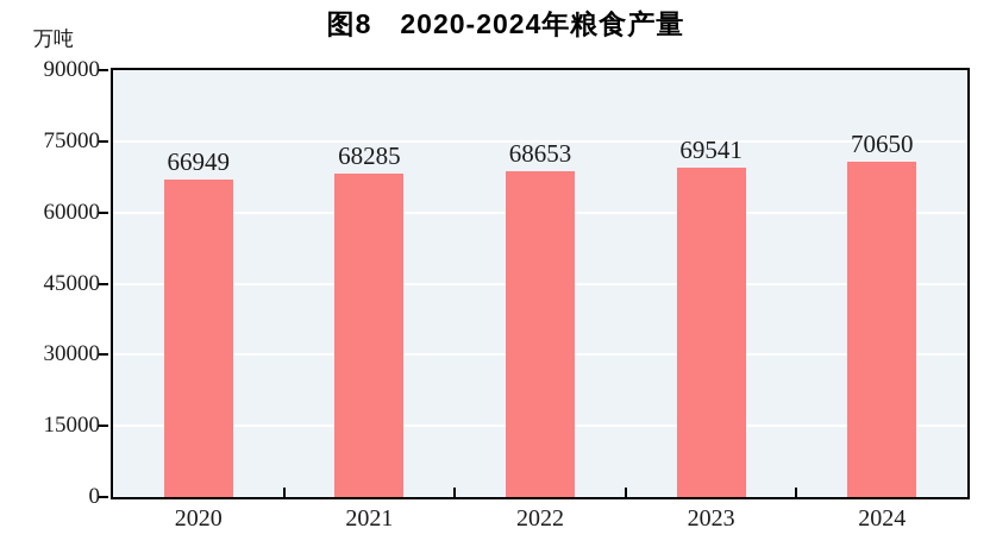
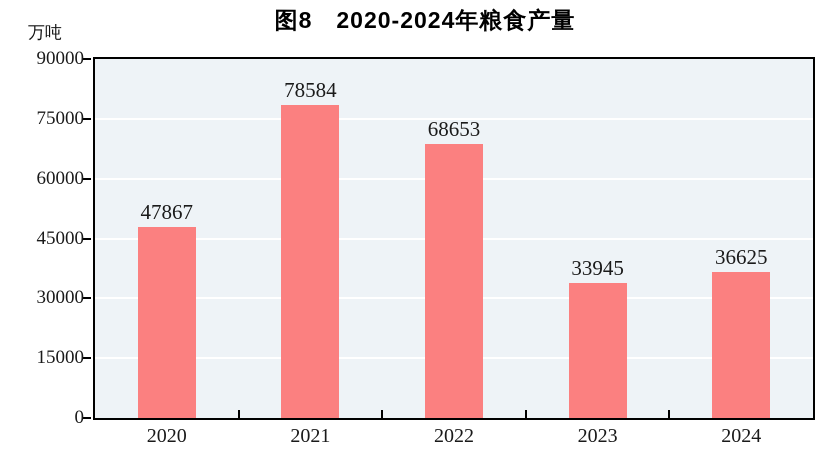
2020: 66949 -> 47867
2021: 68285 -> 78584
2023: 69541 -> 33945
2024: 70650 -> 36625
